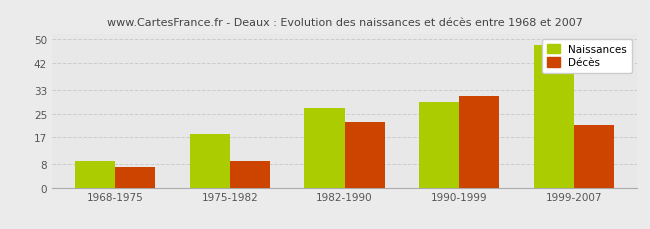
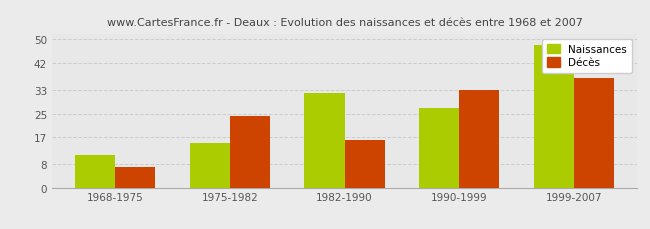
Naissances/1968-1975: 9 -> 11
Naissances/1975-1982: 18 -> 15
Décès/1975-1982: 9 -> 24
Naissances/1982-1990: 27 -> 32
Décès/1982-1990: 22 -> 16
Naissances/1990-1999: 29 -> 27
Décès/1990-1999: 31 -> 33
Décès/1999-2007: 21 -> 37
